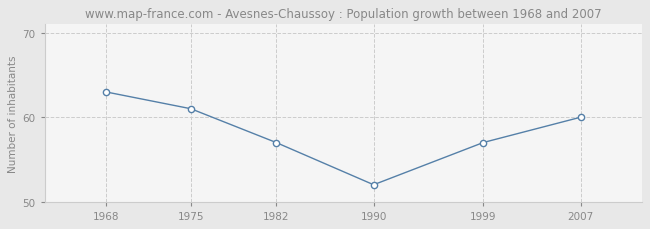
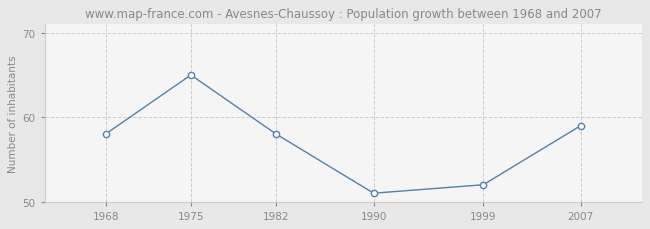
1968: 63 -> 58
1975: 61 -> 65
1982: 57 -> 58
1990: 52 -> 51
1999: 57 -> 52
2007: 60 -> 59
